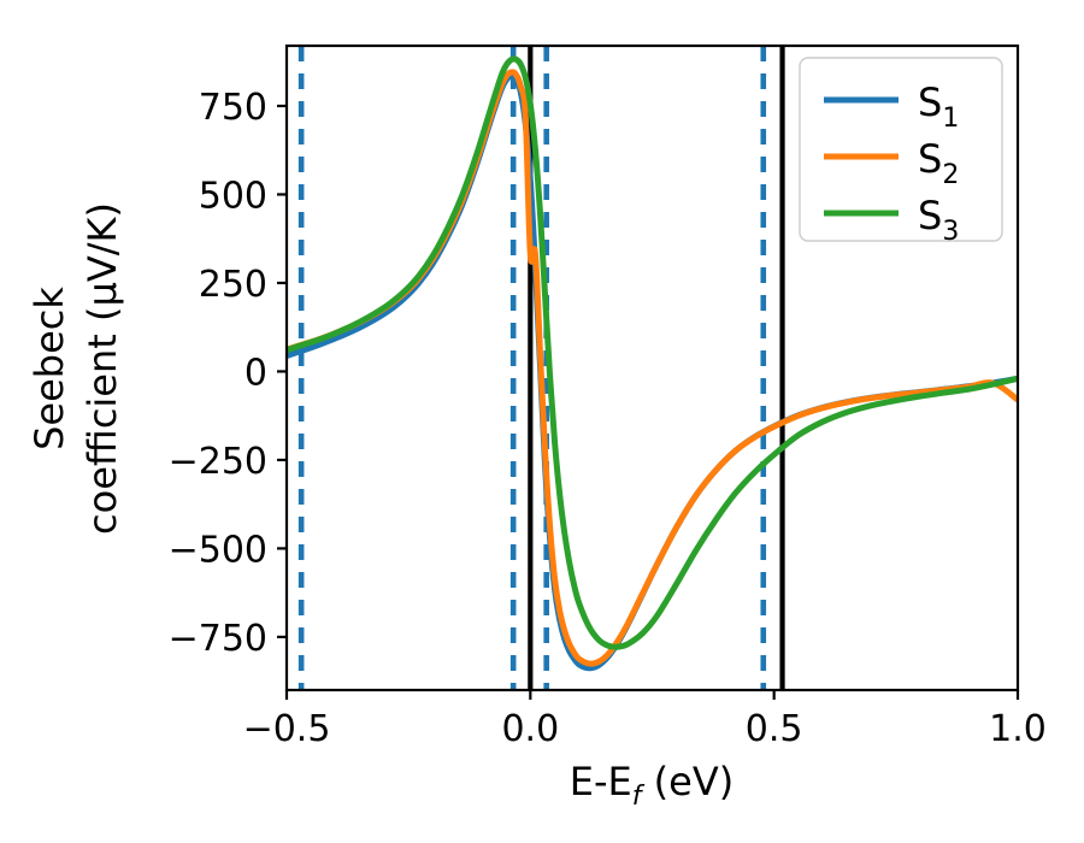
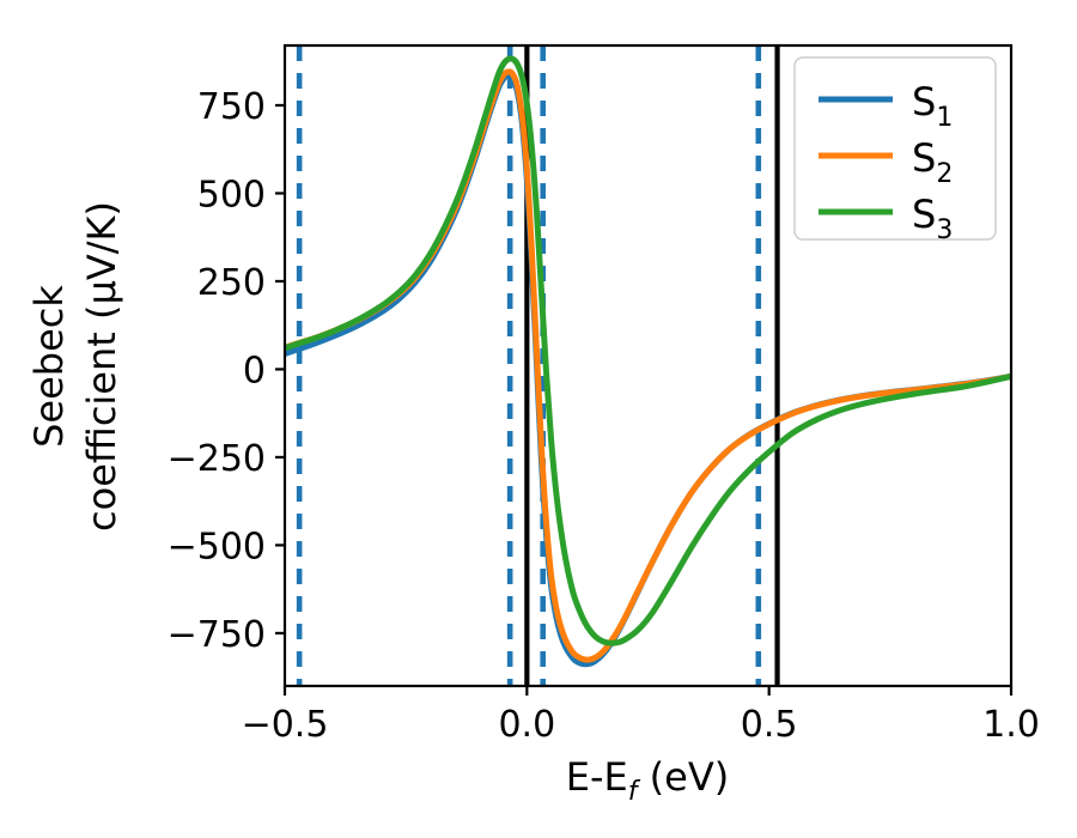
S2/0.0: 330 -> 570
S2/1.0: -80 -> -20
